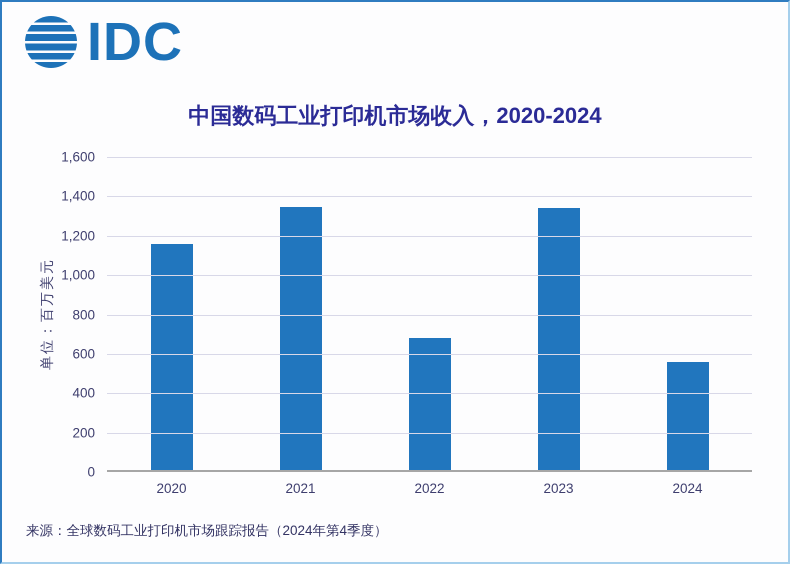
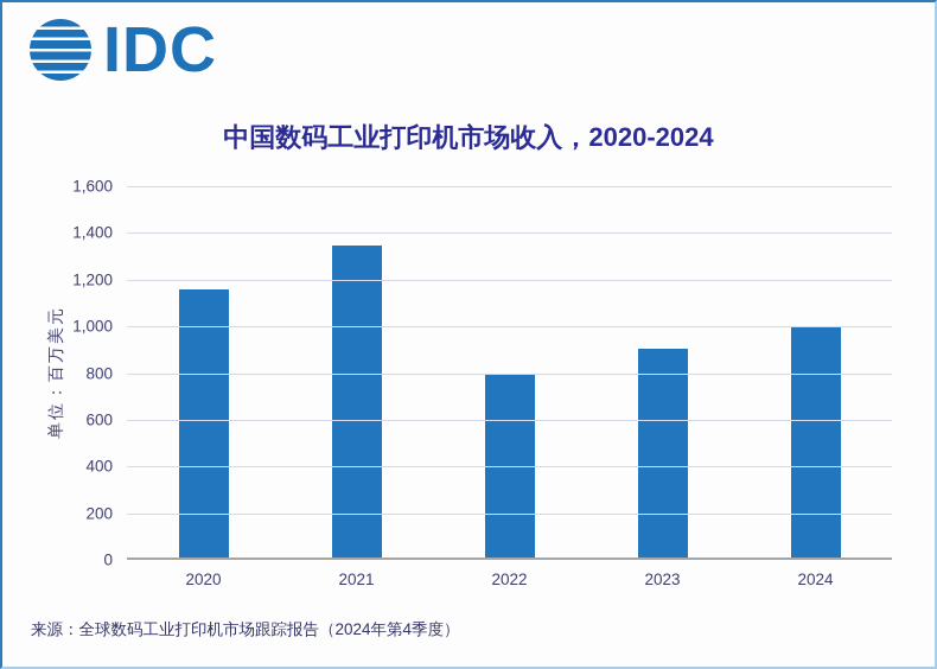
2022: 680 -> 790
2023: 1340 -> 900
2024: 560 -> 1000
